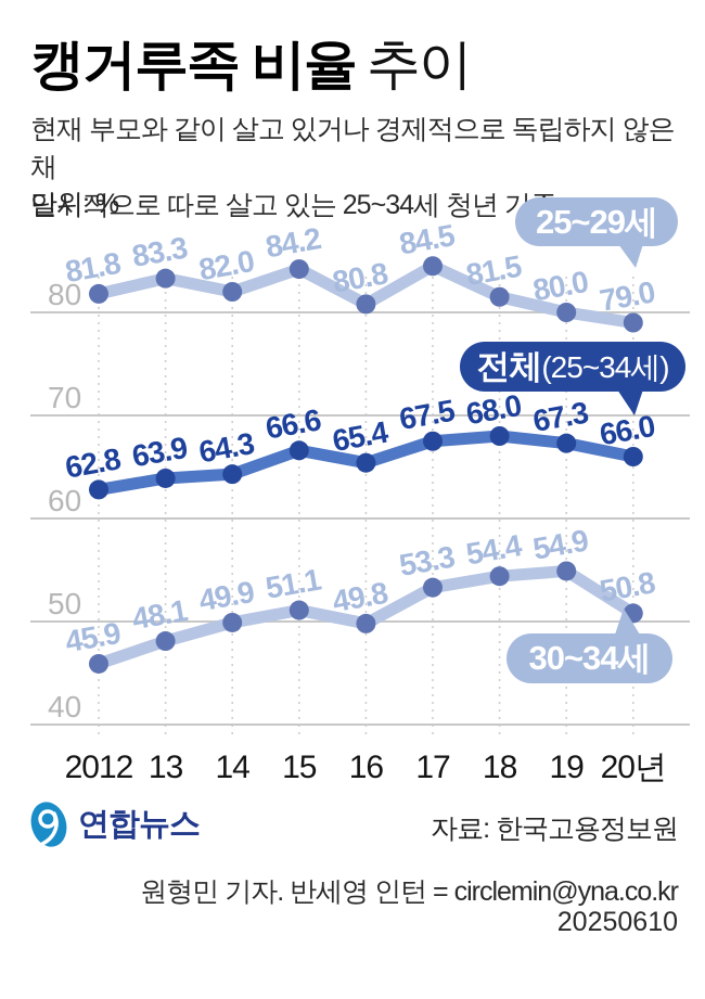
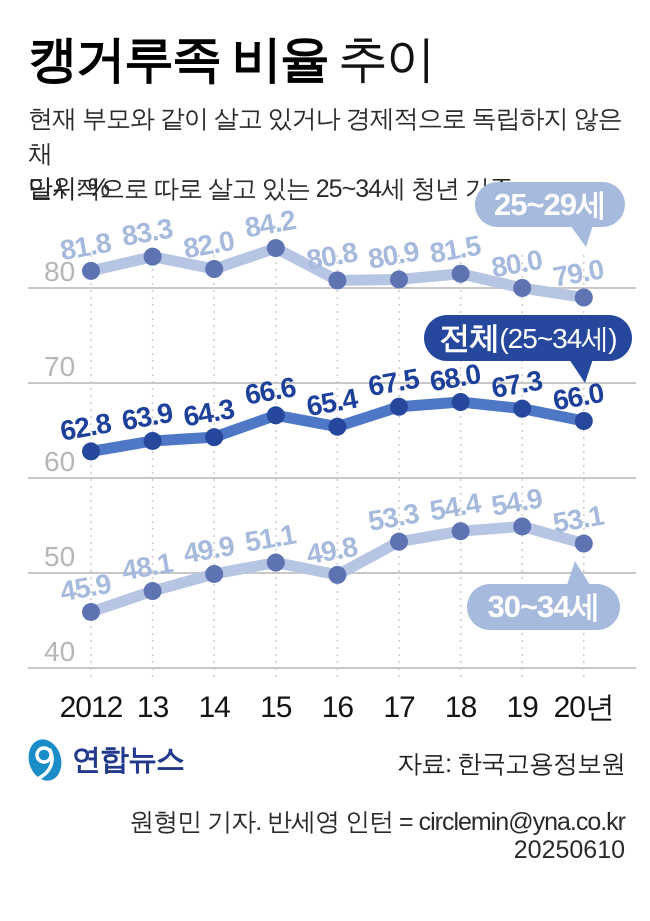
25~29세/17: 84.5 -> 80.9
30~34세/20년: 50.8 -> 53.1
